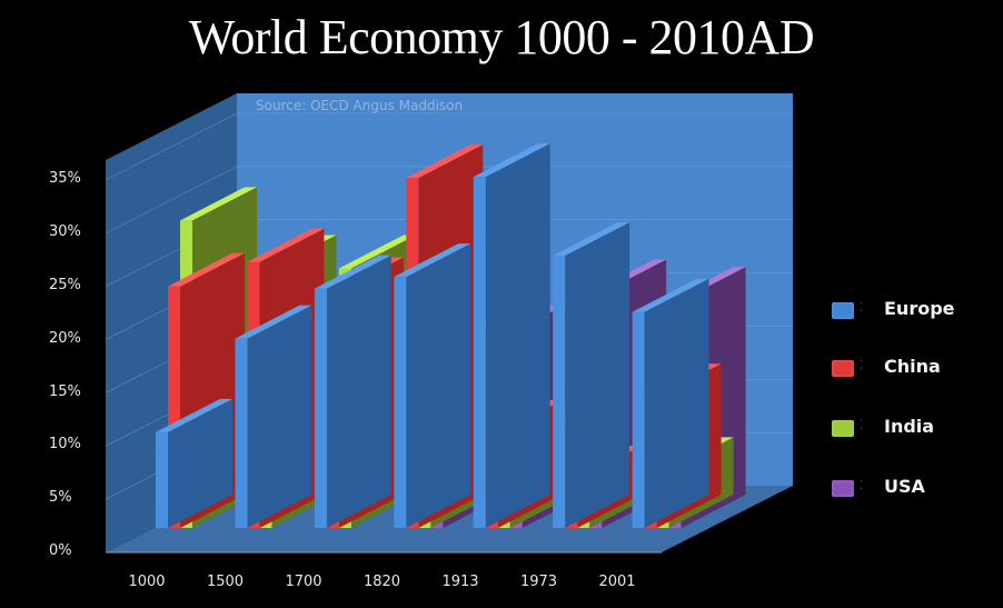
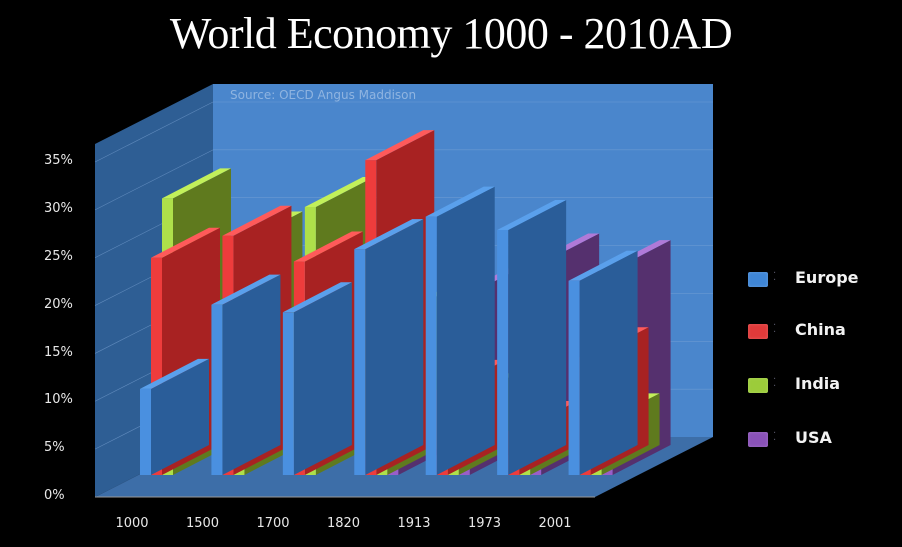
Europe/1700: 22% -> 17%
India/1700: 24% -> 28%
Europe/1913: 33% -> 27%
